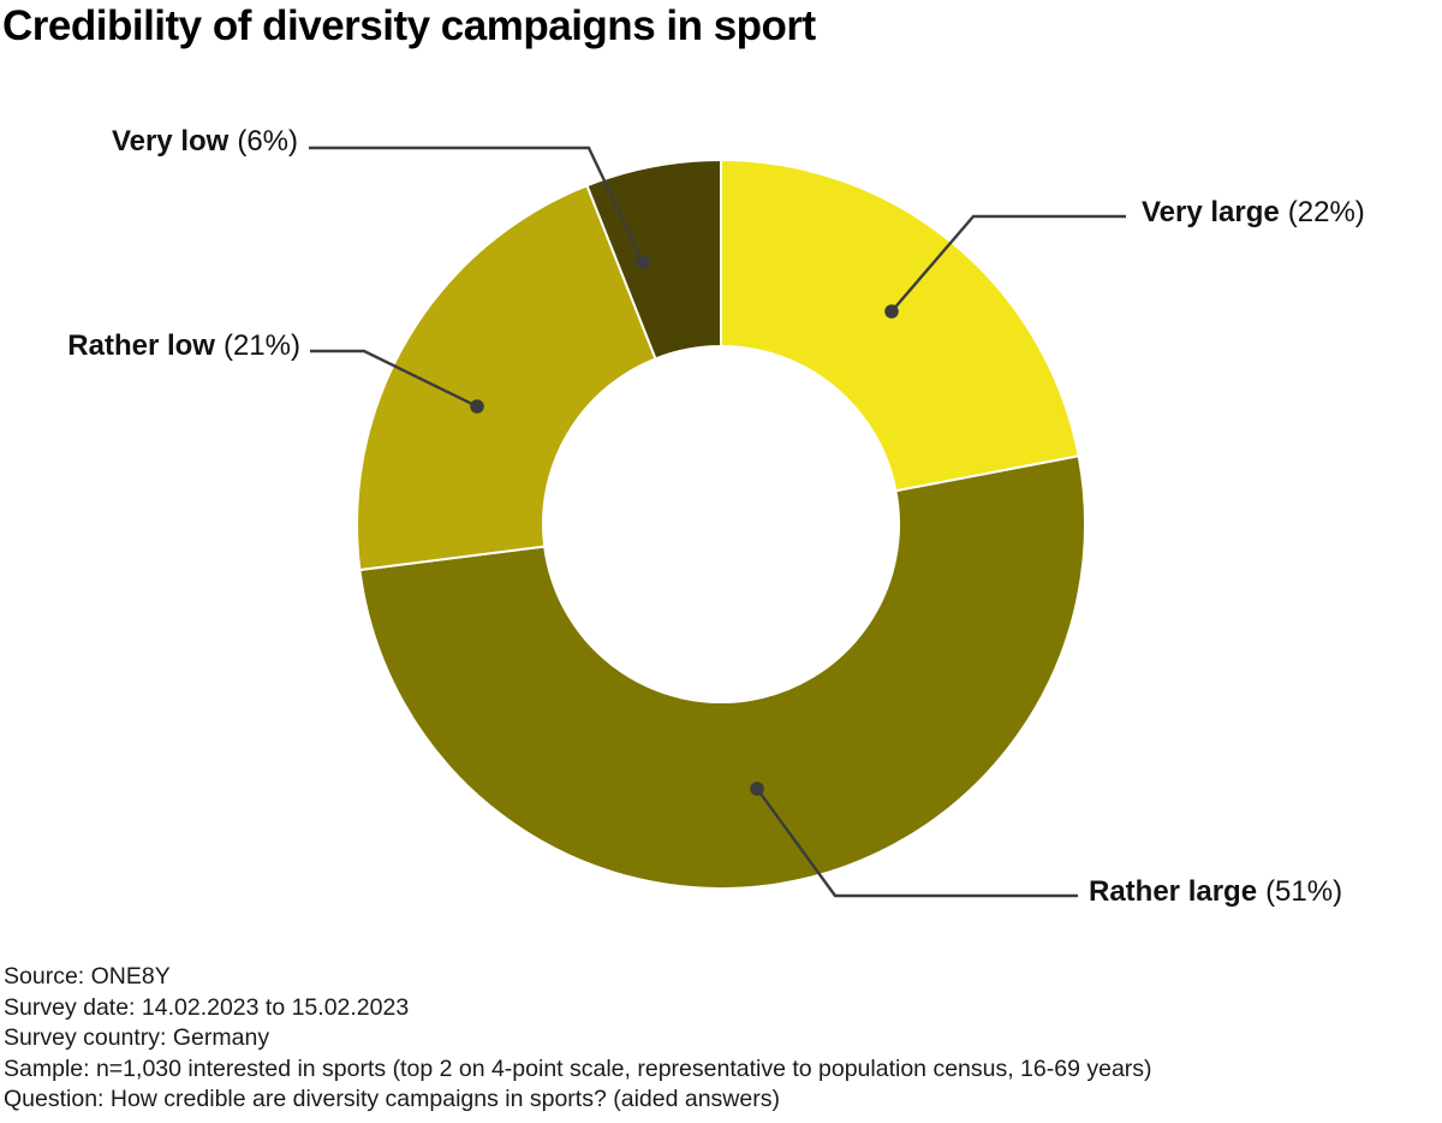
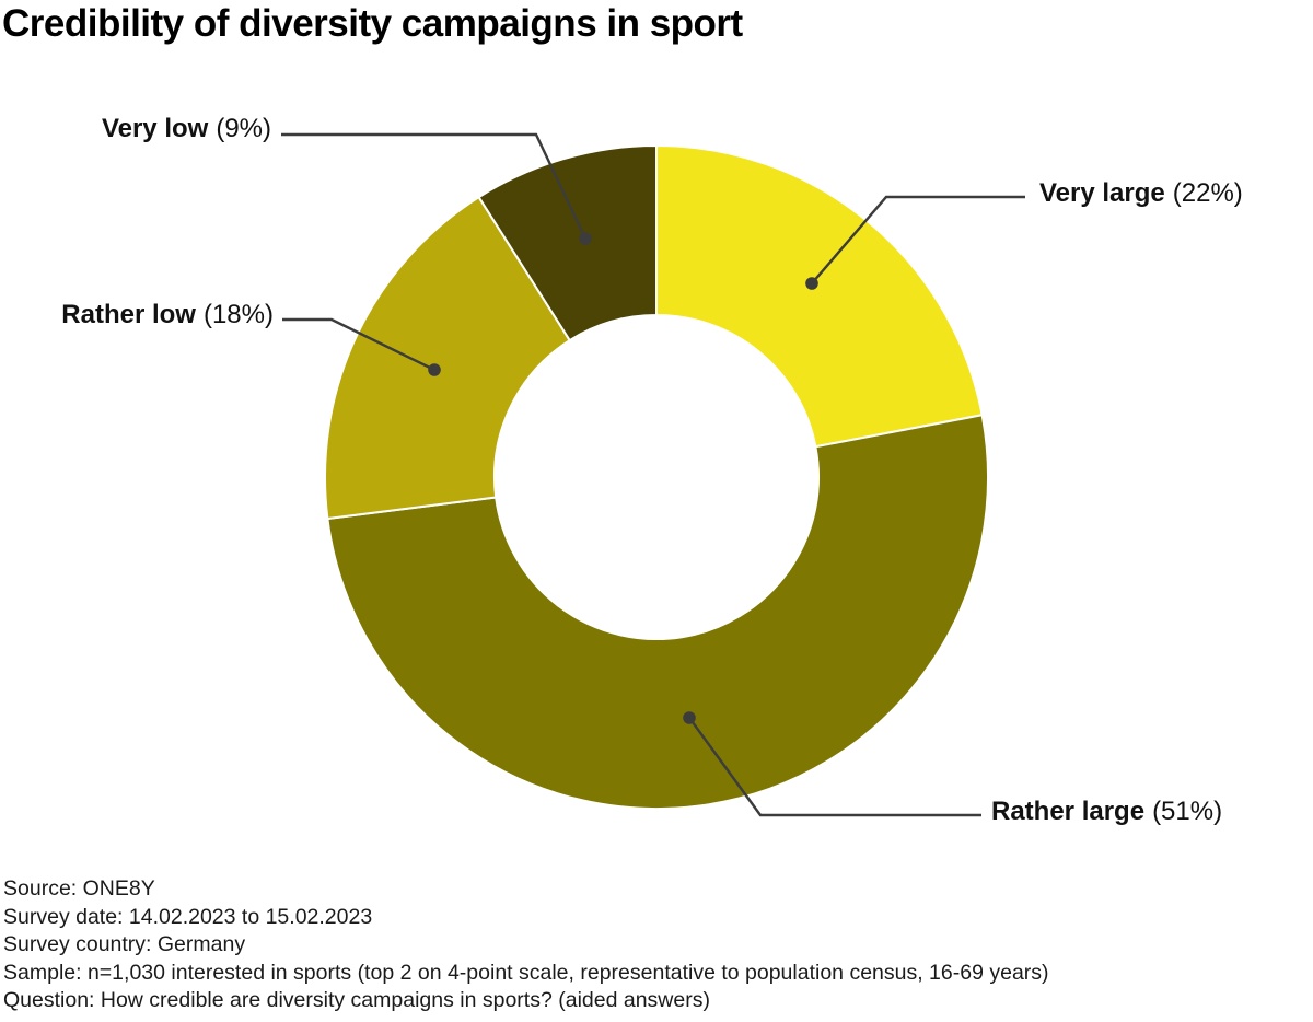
Rather low: 21% -> 18%
Very low: 6% -> 9%
